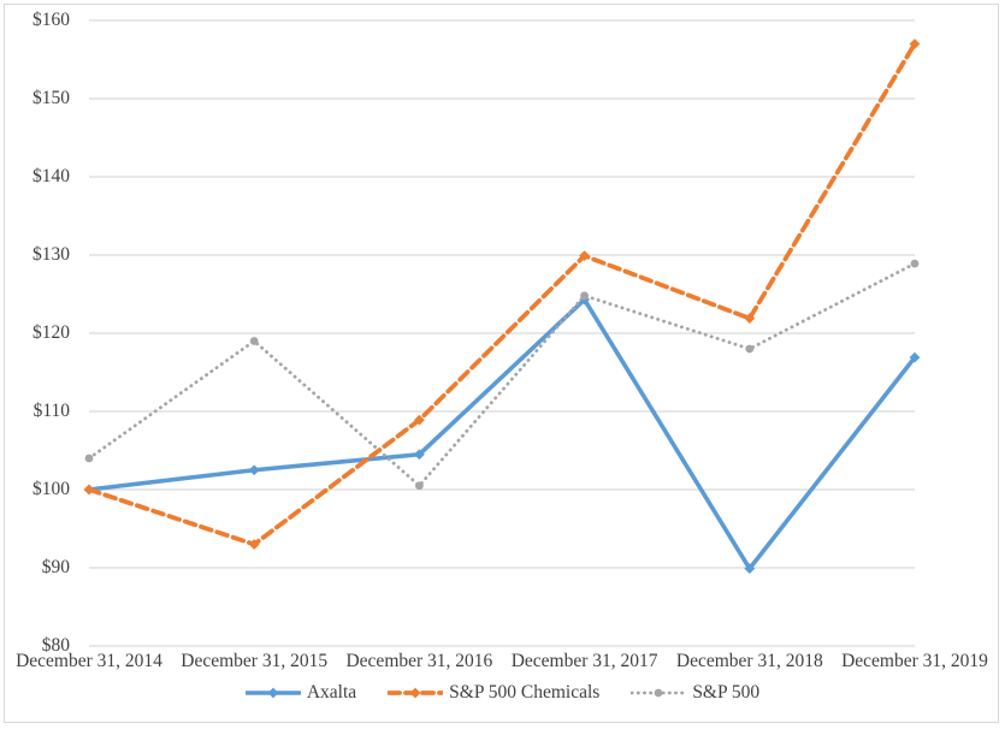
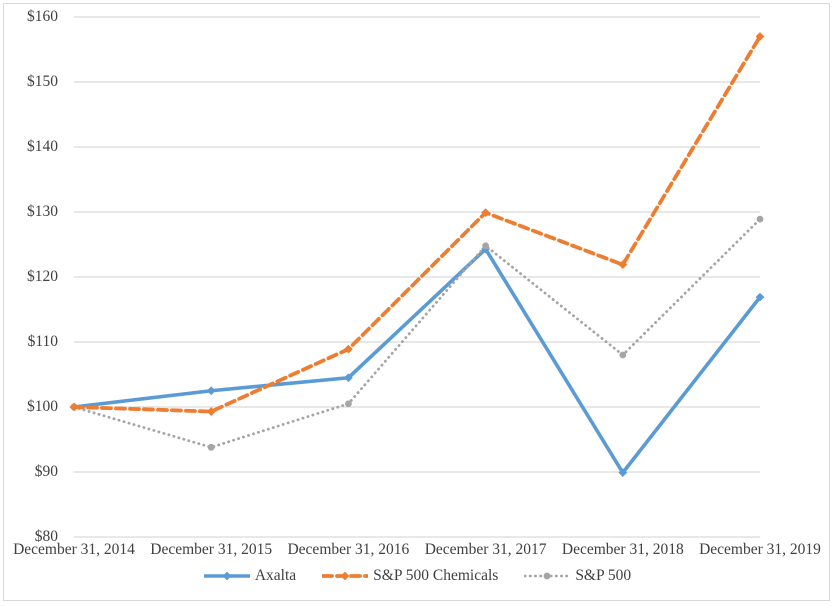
S&P 500/December 31, 2014: $104 -> $100
S&P 500 Chemicals/December 31, 2015: $93 -> $99
S&P 500/December 31, 2015: $119 -> $94
S&P 500/December 31, 2018: $118 -> $108
